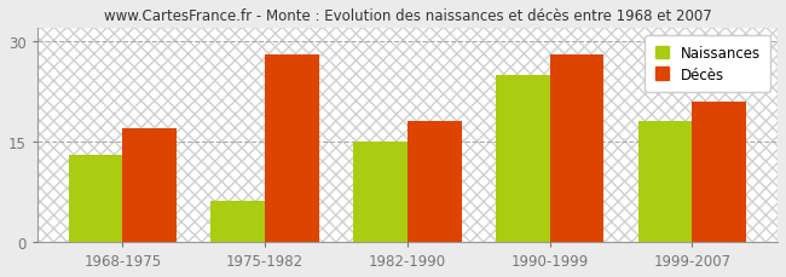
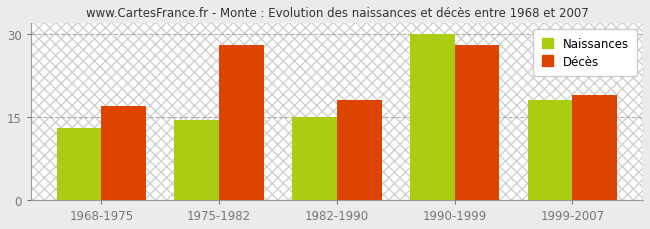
Naissances/1975-1982: 6.2 -> 14.5
Naissances/1990-1999: 25.0 -> 30.0
Décès/1999-2007: 21 -> 19
